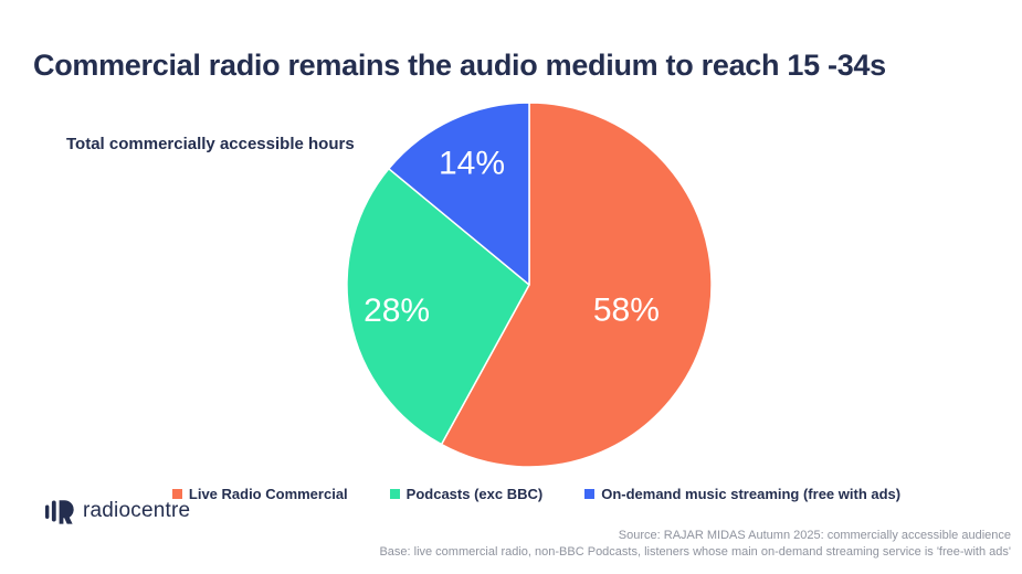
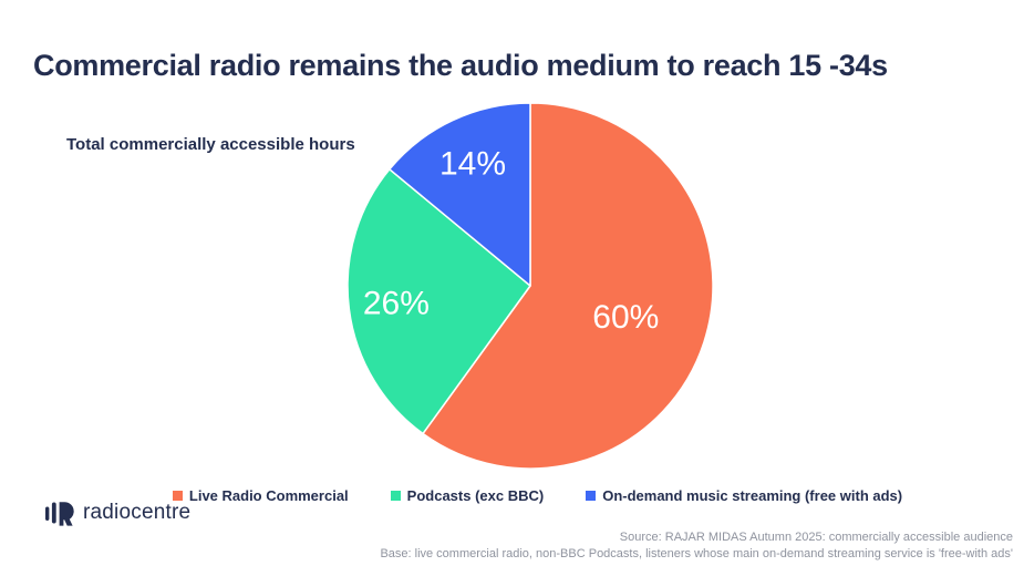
Live Radio Commercial: 58% -> 60%
Podcasts (exc BBC): 28% -> 26%
